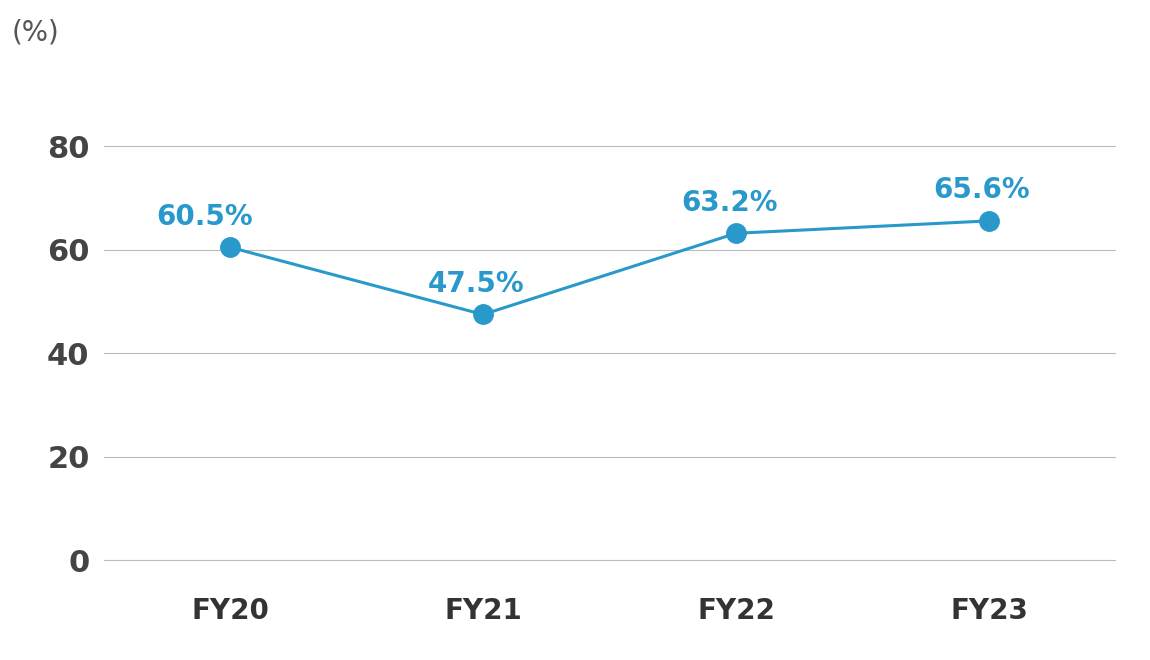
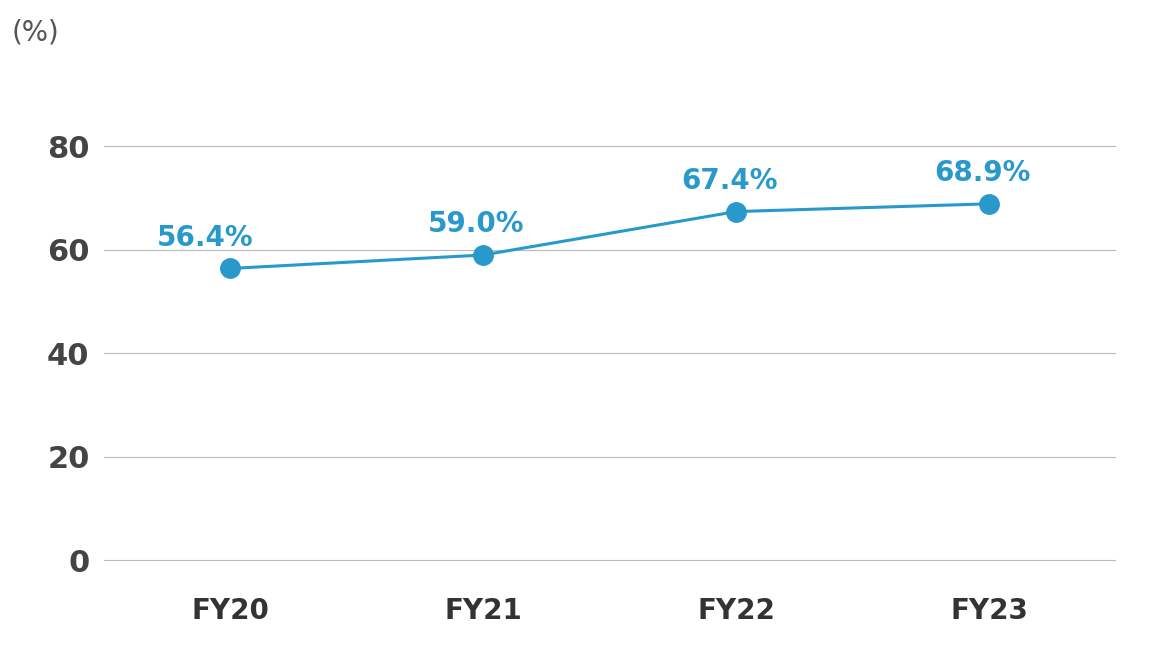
FY20: 60.5% -> 56.4%
FY21: 47.5% -> 59.0%
FY22: 63.2% -> 67.4%
FY23: 65.6% -> 68.9%
